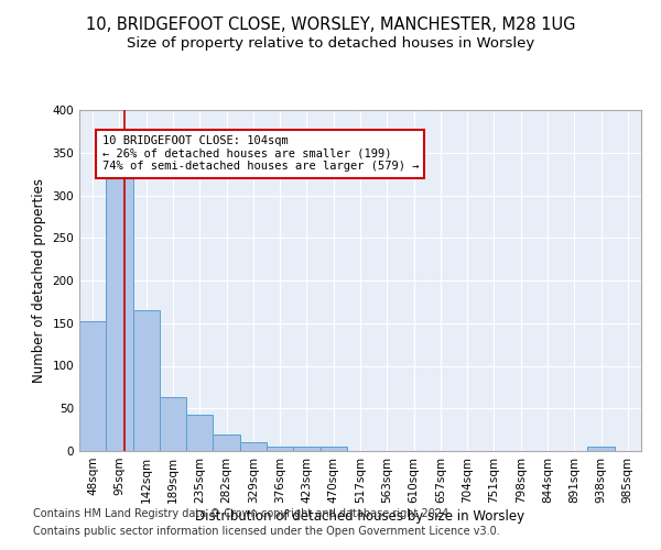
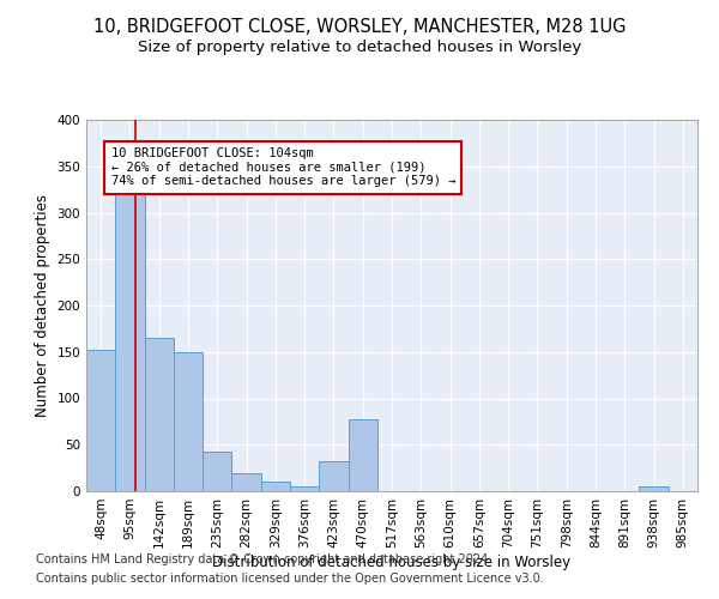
189sqm: 63 -> 150
423sqm: 5 -> 32
470sqm: 5 -> 78
